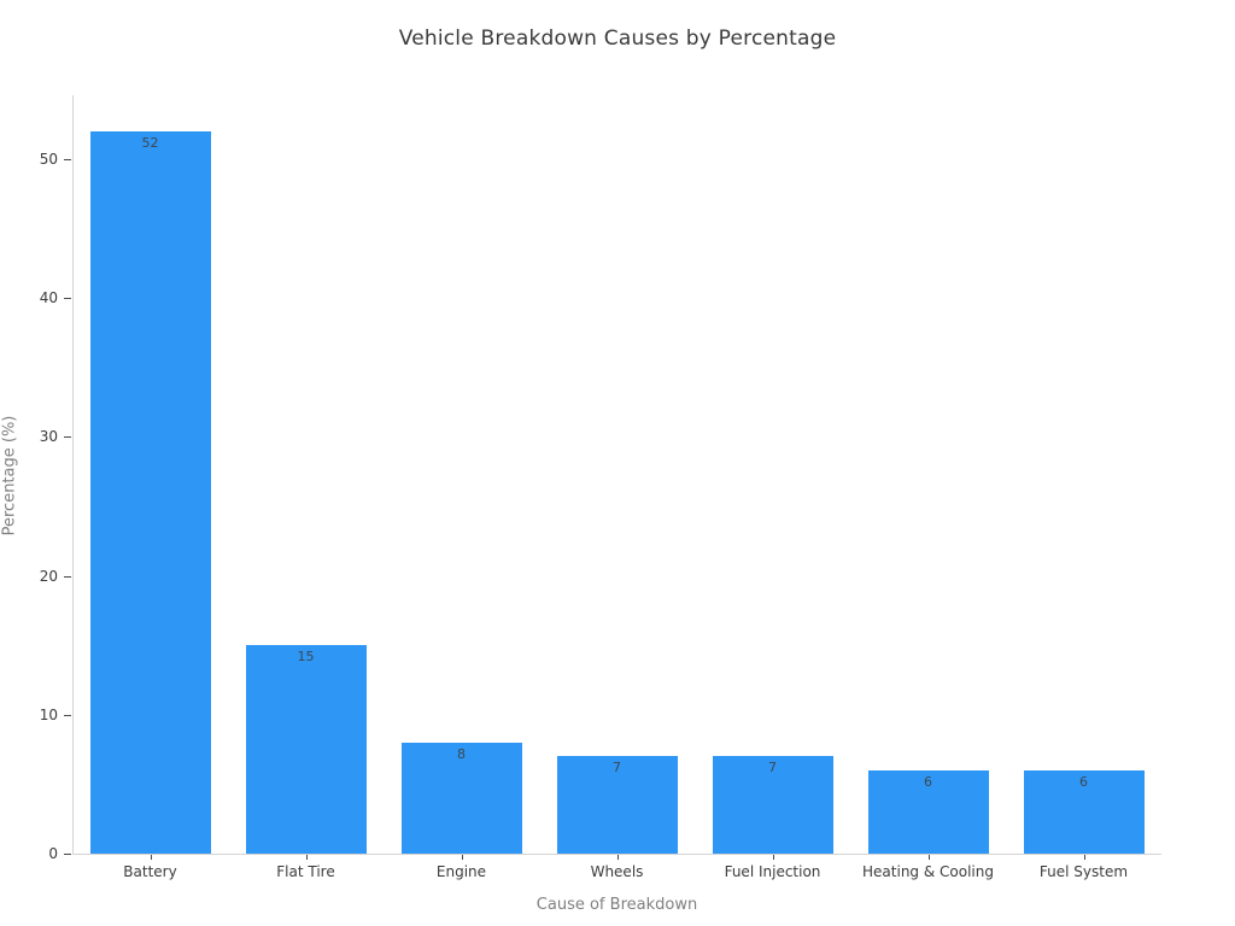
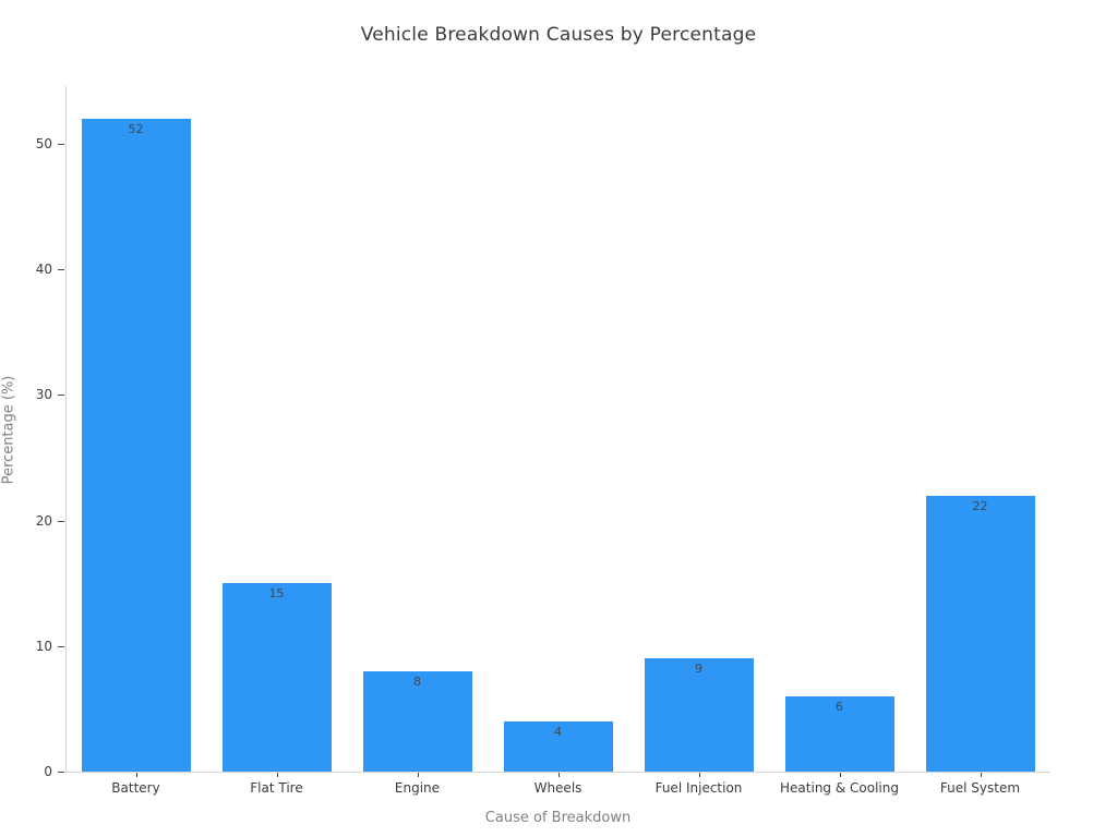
Wheels: 7 -> 4
Fuel Injection: 7 -> 9
Fuel System: 6 -> 22
